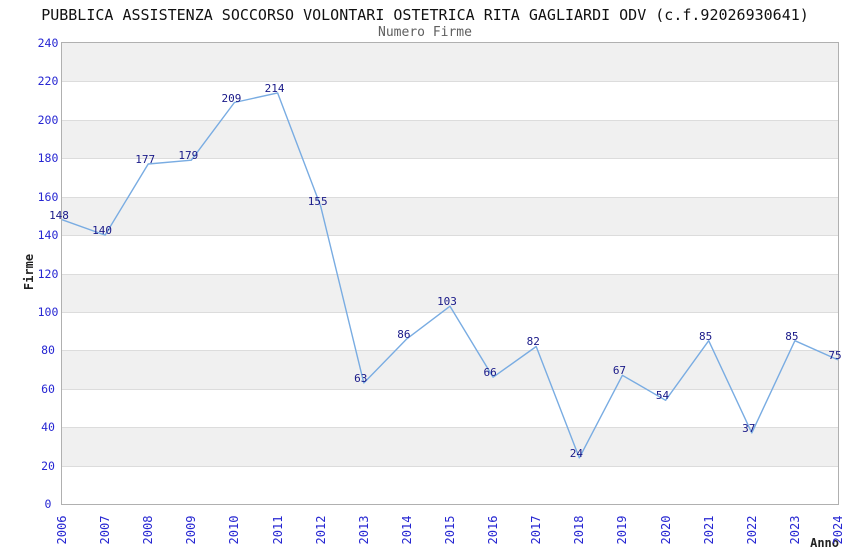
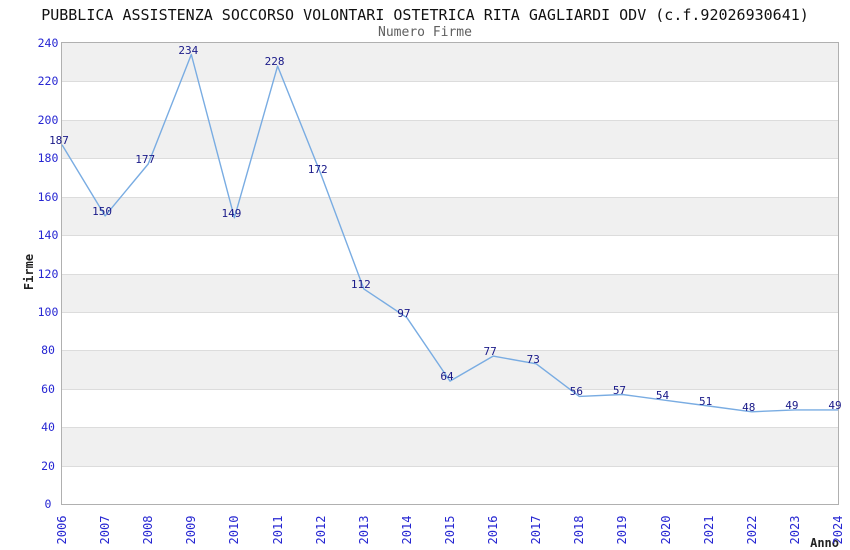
2006: 148 -> 187
2007: 140 -> 150
2009: 179 -> 234
2010: 209 -> 149
2011: 214 -> 228
2012: 155 -> 172
2013: 63 -> 112
2014: 86 -> 97
2015: 103 -> 64
2016: 66 -> 77
2017: 82 -> 73
2018: 24 -> 56
2019: 67 -> 57
2021: 85 -> 51
2022: 37 -> 48
2023: 85 -> 49
2024: 75 -> 49
